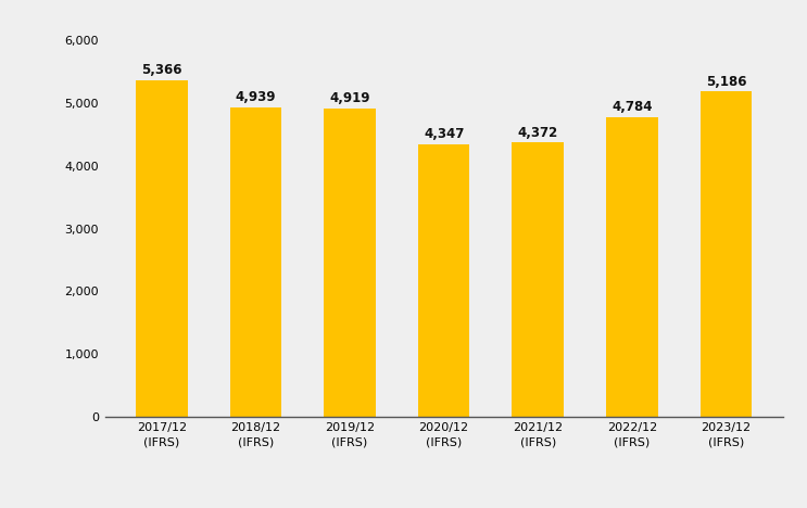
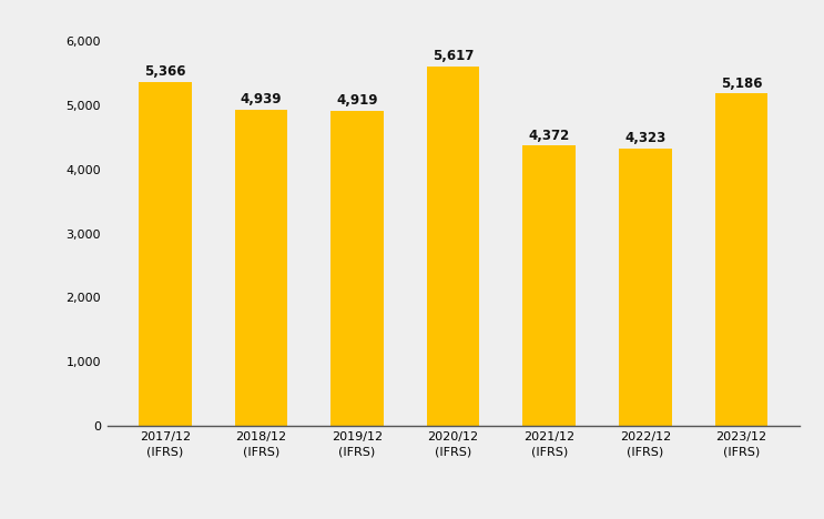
2020/12 (IFRS): 4,347 -> 5,617
2022/12 (IFRS): 4,784 -> 4,323
